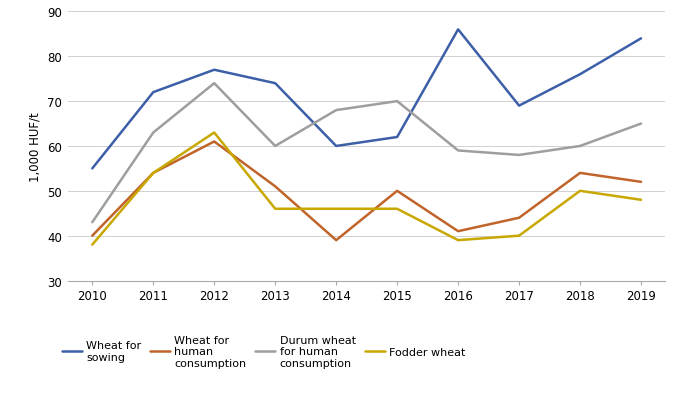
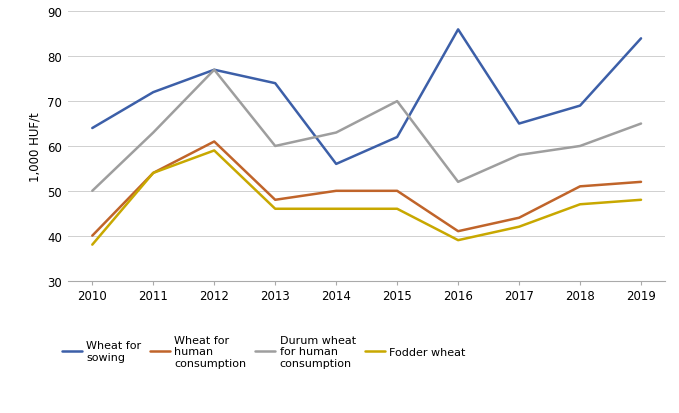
Wheat for sowing/2010: 55 -> 64
Durum wheat for human consumption/2010: 43 -> 50
Durum wheat for human consumption/2012: 74 -> 77
Fodder wheat/2012: 63 -> 59
Wheat for human consumption/2013: 51 -> 48
Wheat for sowing/2014: 60 -> 56
Wheat for human consumption/2014: 39 -> 50
Durum wheat for human consumption/2014: 68 -> 63
Durum wheat for human consumption/2016: 59 -> 52
Wheat for sowing/2017: 69 -> 65
Fodder wheat/2017: 40 -> 42
Wheat for sowing/2018: 76 -> 69
Wheat for human consumption/2018: 54 -> 51
Fodder wheat/2018: 50 -> 47
